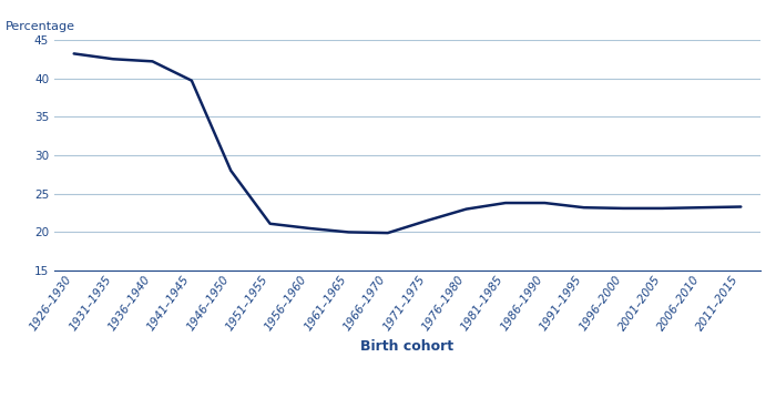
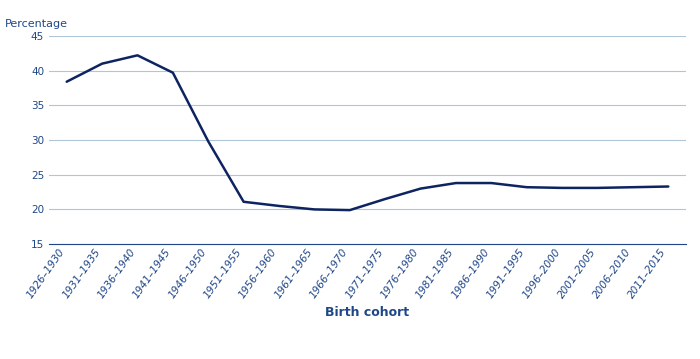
1926–1930: 43.2 -> 38.4
1931–1935: 42.5 -> 41.0
1946–1950: 28.0 -> 29.8
